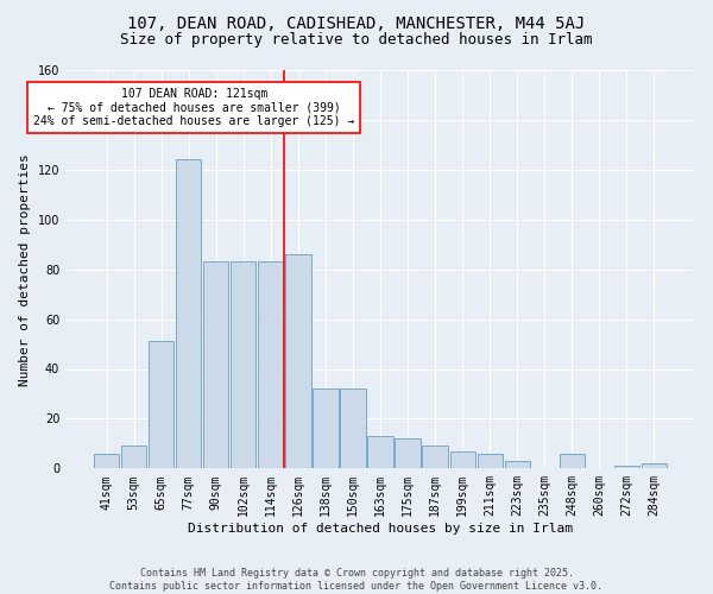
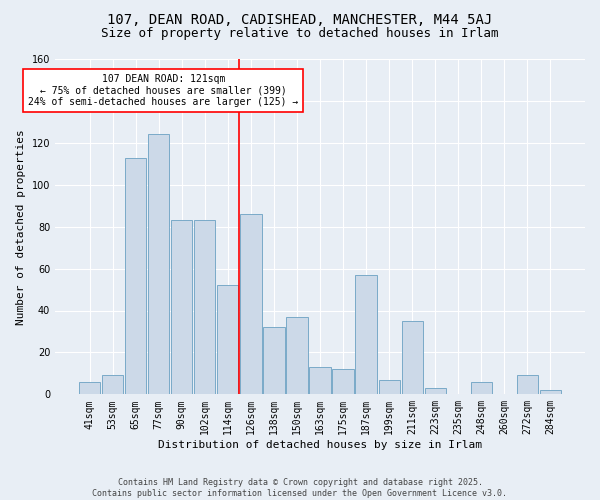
65sqm: 51 -> 113
114sqm: 83 -> 52
150sqm: 32 -> 37
187sqm: 9 -> 57
211sqm: 6 -> 35
272sqm: 1 -> 9
